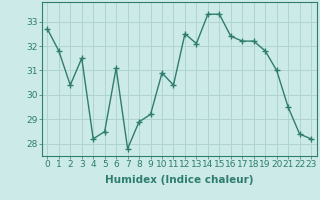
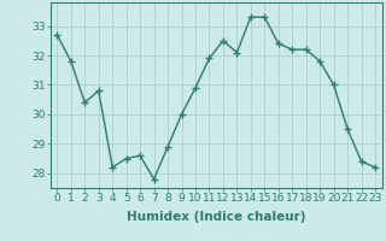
3: 31.5 -> 30.8
6: 31.1 -> 28.6
9: 29.2 -> 30.0
11: 30.4 -> 31.9
